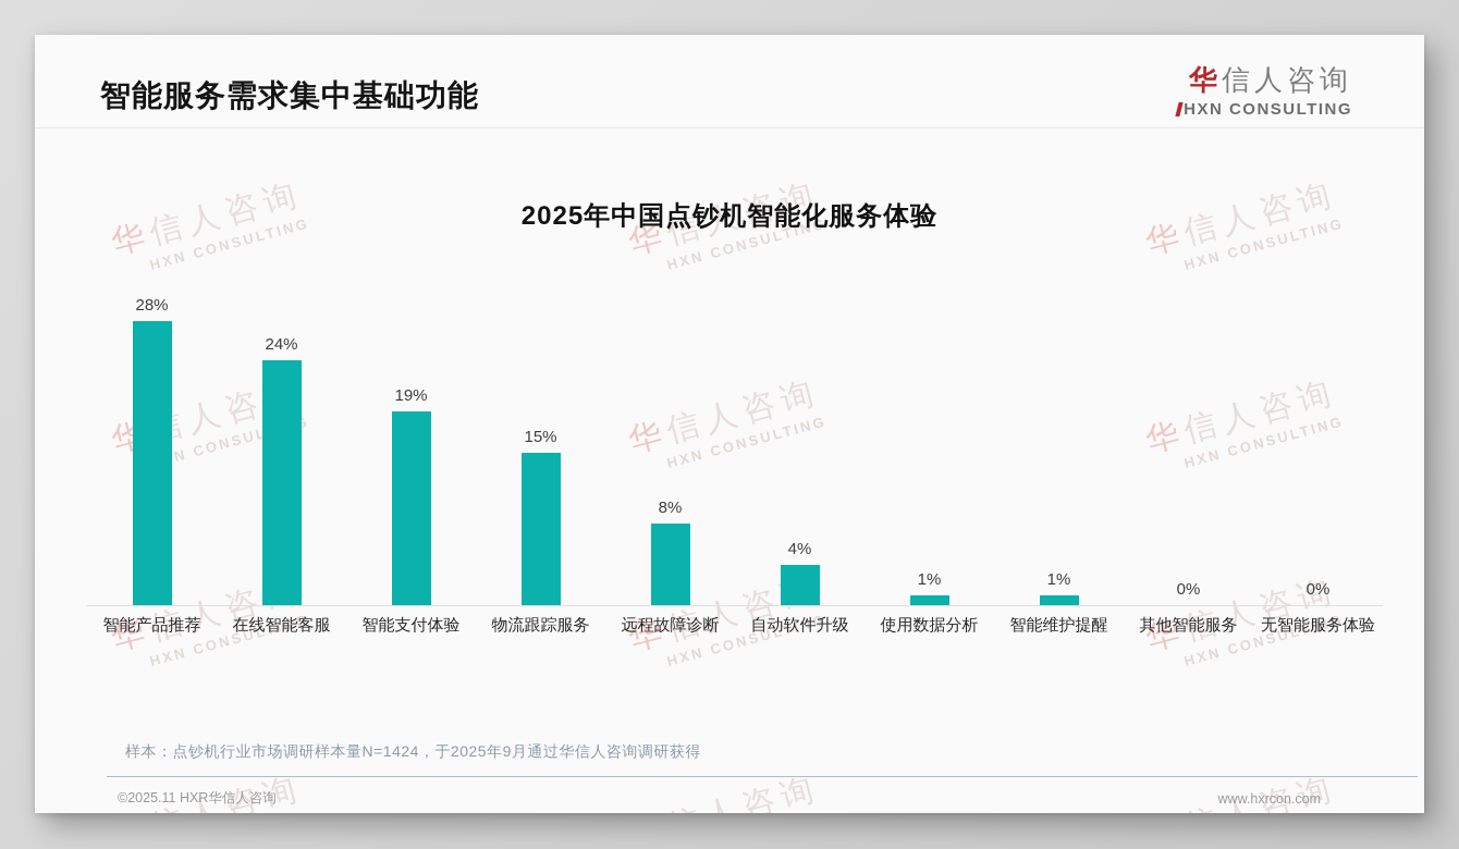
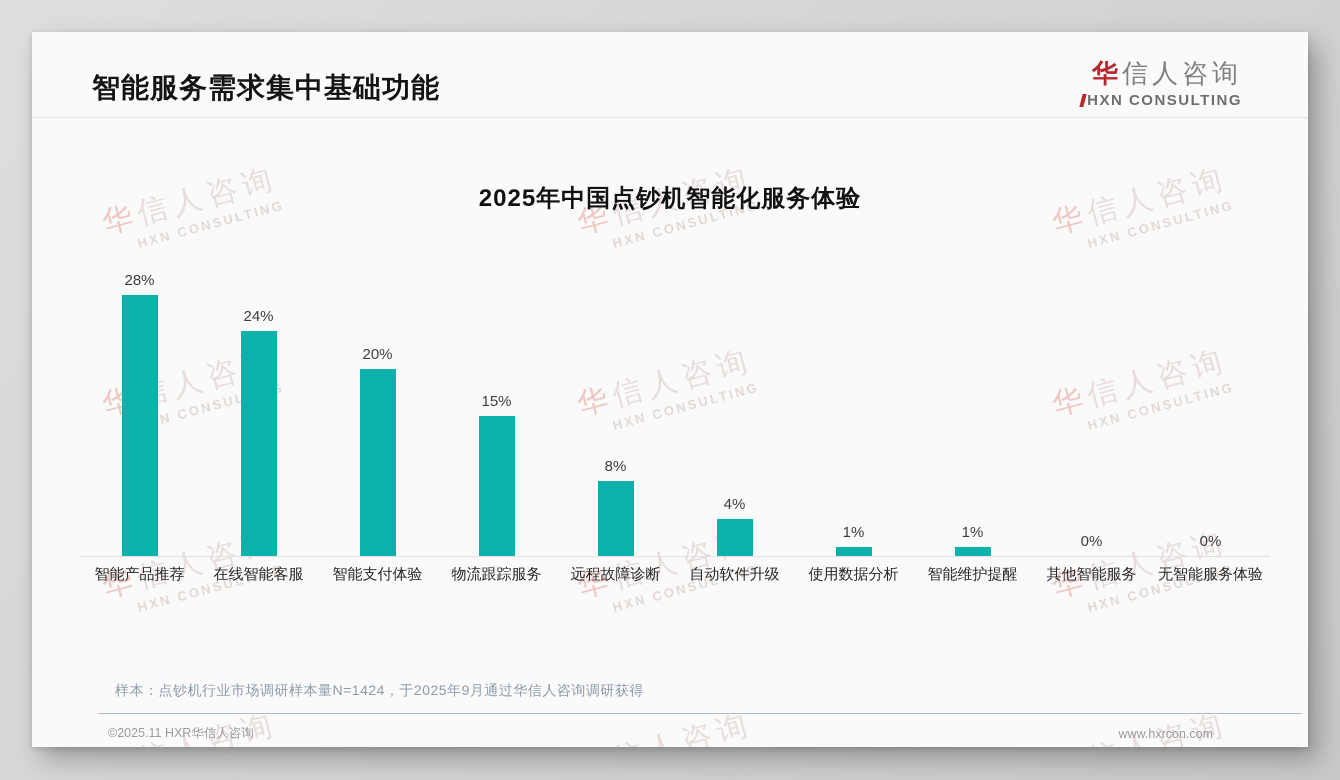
智能支付体验: 19% -> 20%
